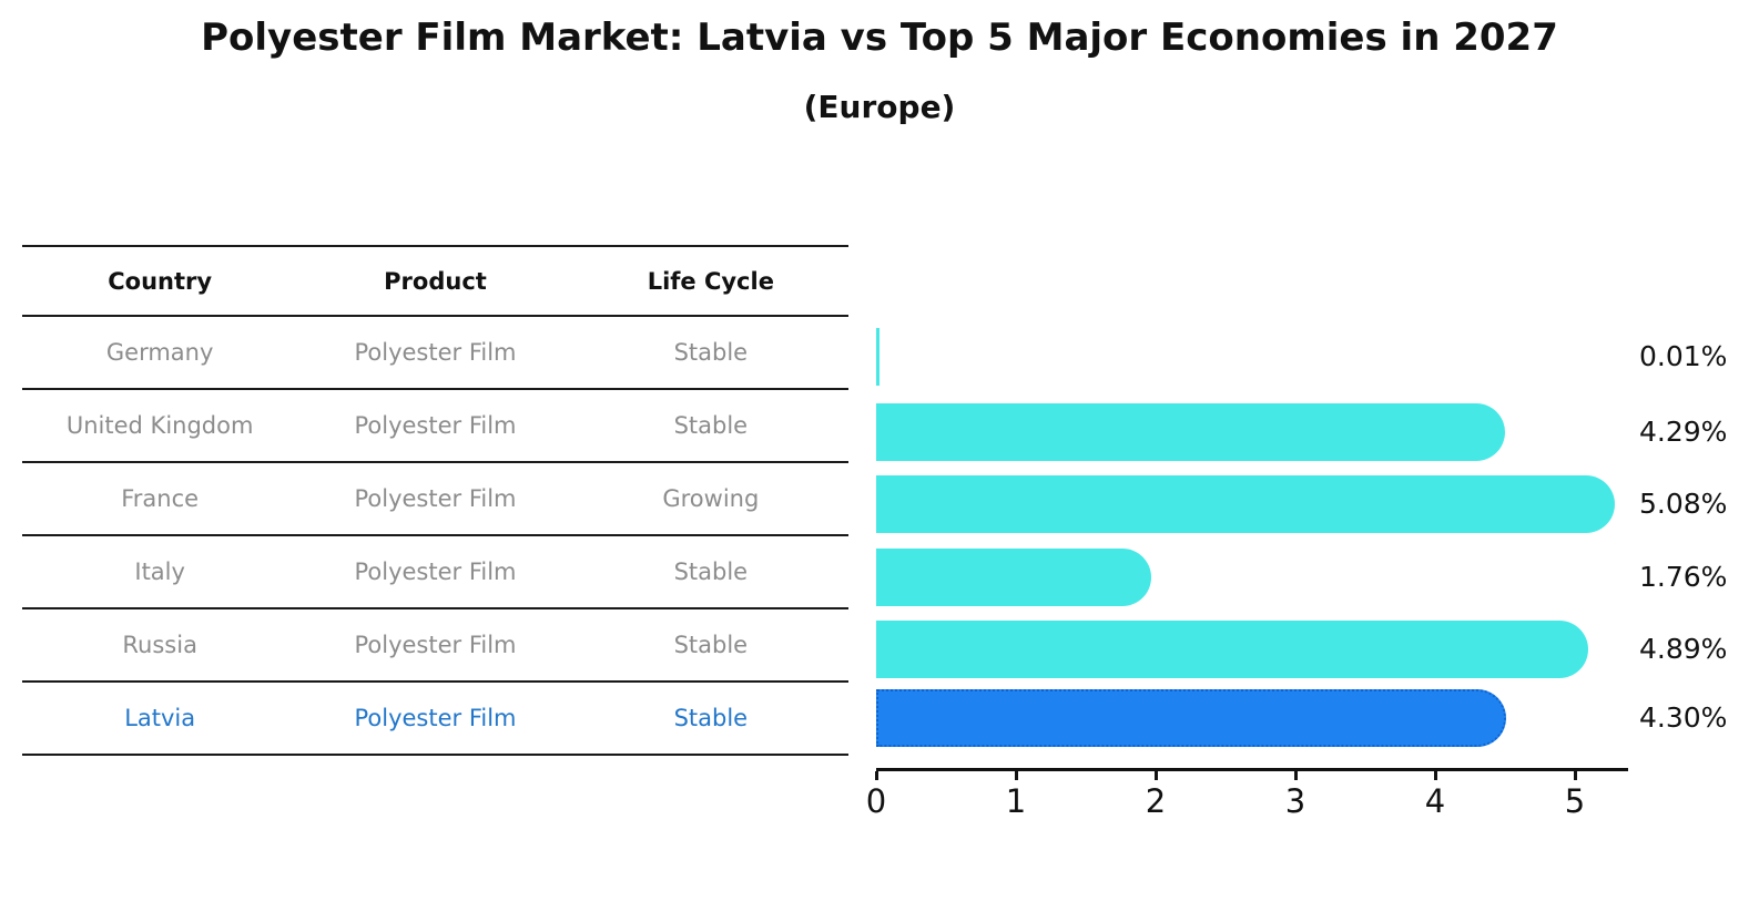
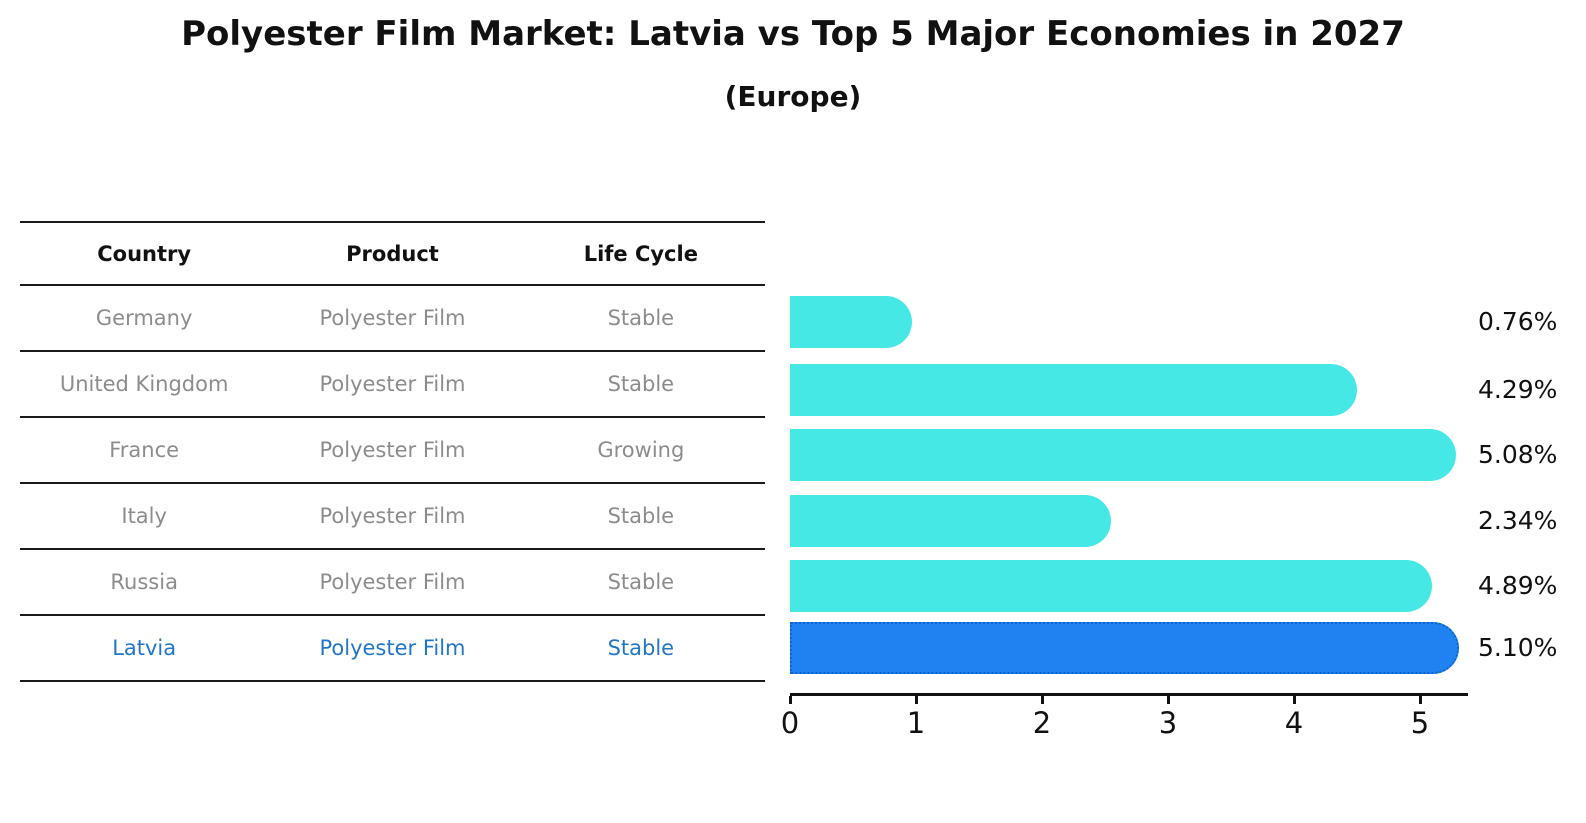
Germany: 0.01% -> 0.76%
Italy: 1.76% -> 2.34%
Latvia: 4.30% -> 5.10%
